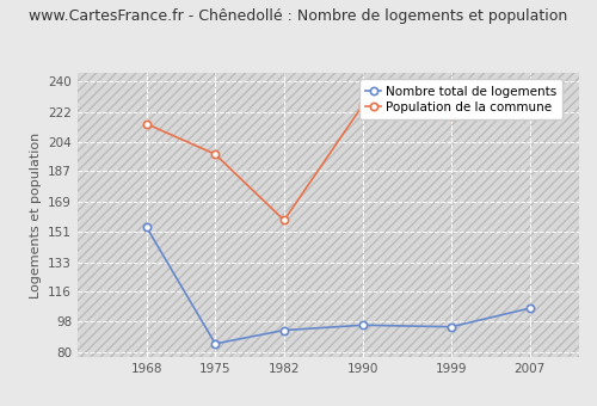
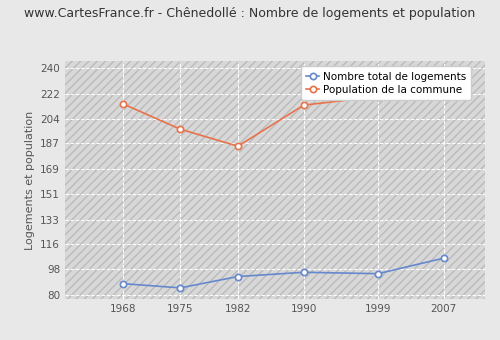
Nombre total de logements/1968: 154 -> 88
Population de la commune/1982: 158 -> 185
Population de la commune/1990: 226 -> 214
